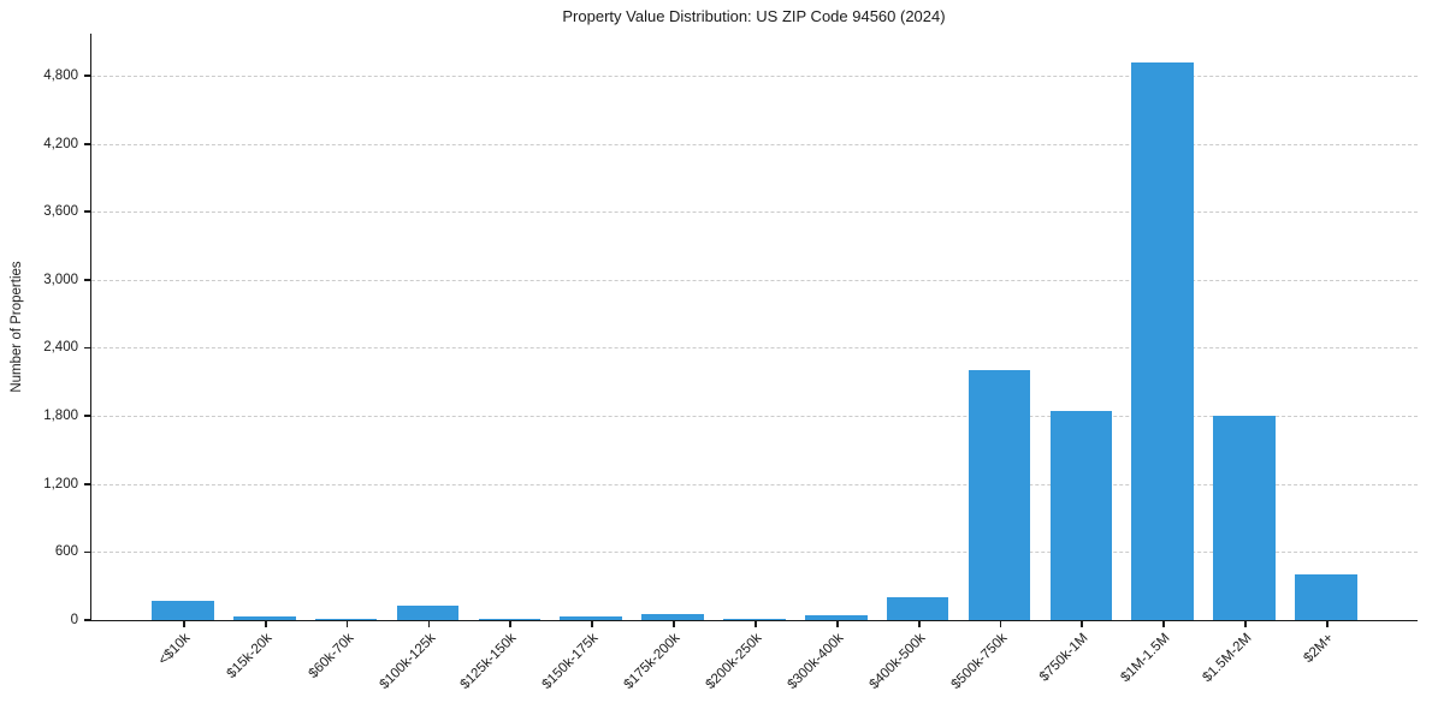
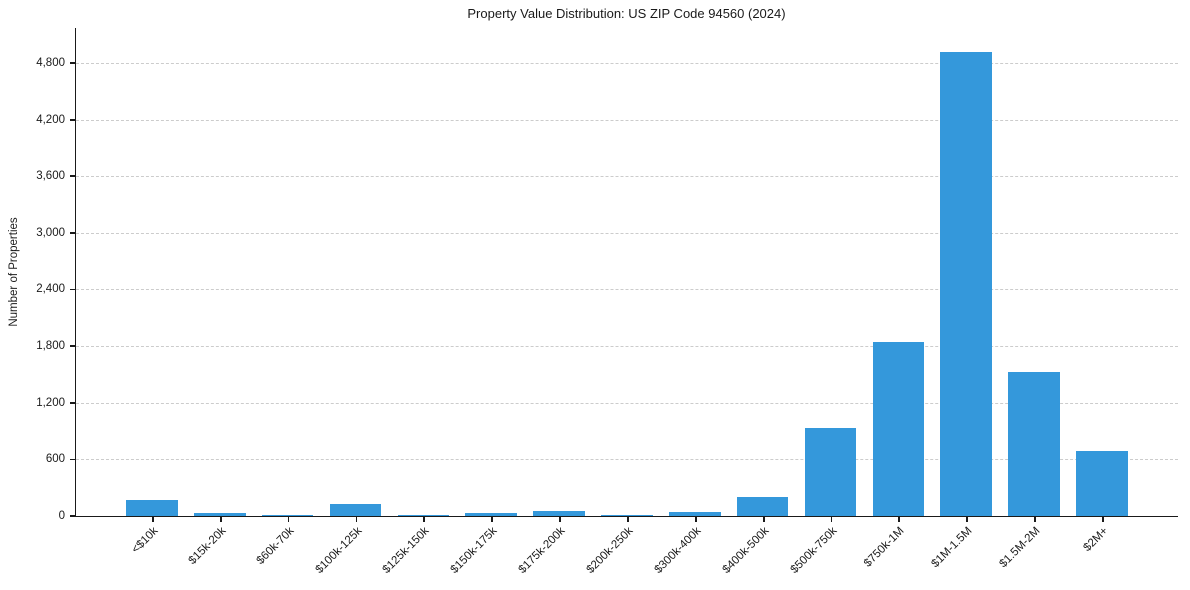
$500k-750k: 2200 -> 900
$1.5M-2M: 1800 -> 1500
$2M+: 400 -> 700
